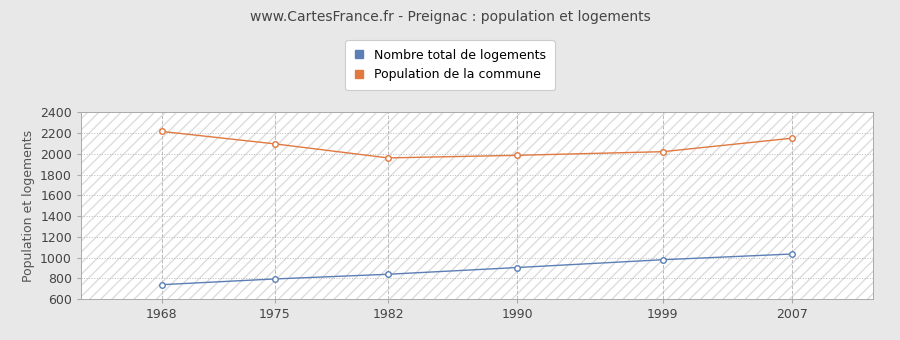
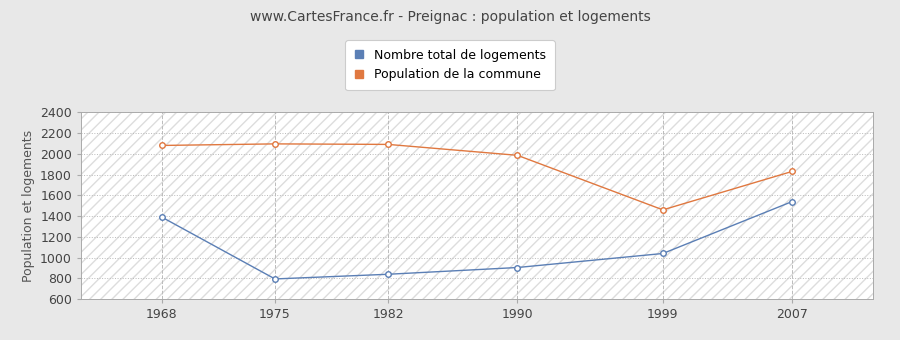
Nombre total de logements/1968: 740 -> 1390
Population de la commune/1968: 2220 -> 2080
Population de la commune/1982: 1960 -> 2090
Nombre total de logements/1999: 980 -> 1040
Population de la commune/1999: 2020 -> 1460
Nombre total de logements/2007: 1040 -> 1540
Population de la commune/2007: 2150 -> 1830
